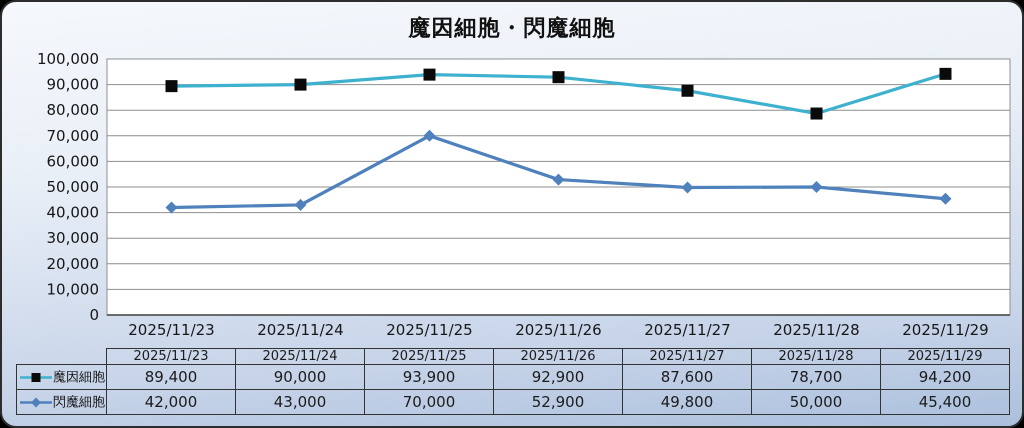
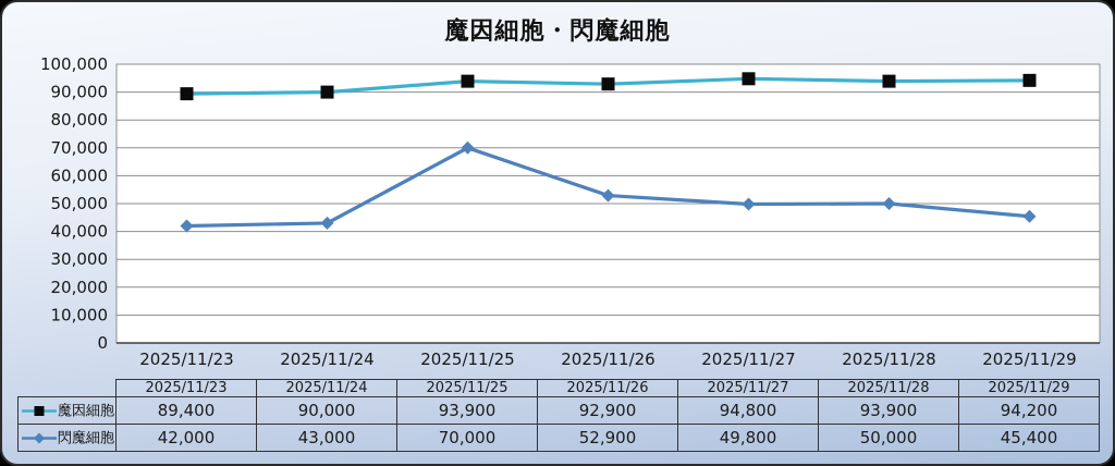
魔因細胞/2025/11/27: 87,600 -> 94,800
魔因細胞/2025/11/28: 78,700 -> 93,900
